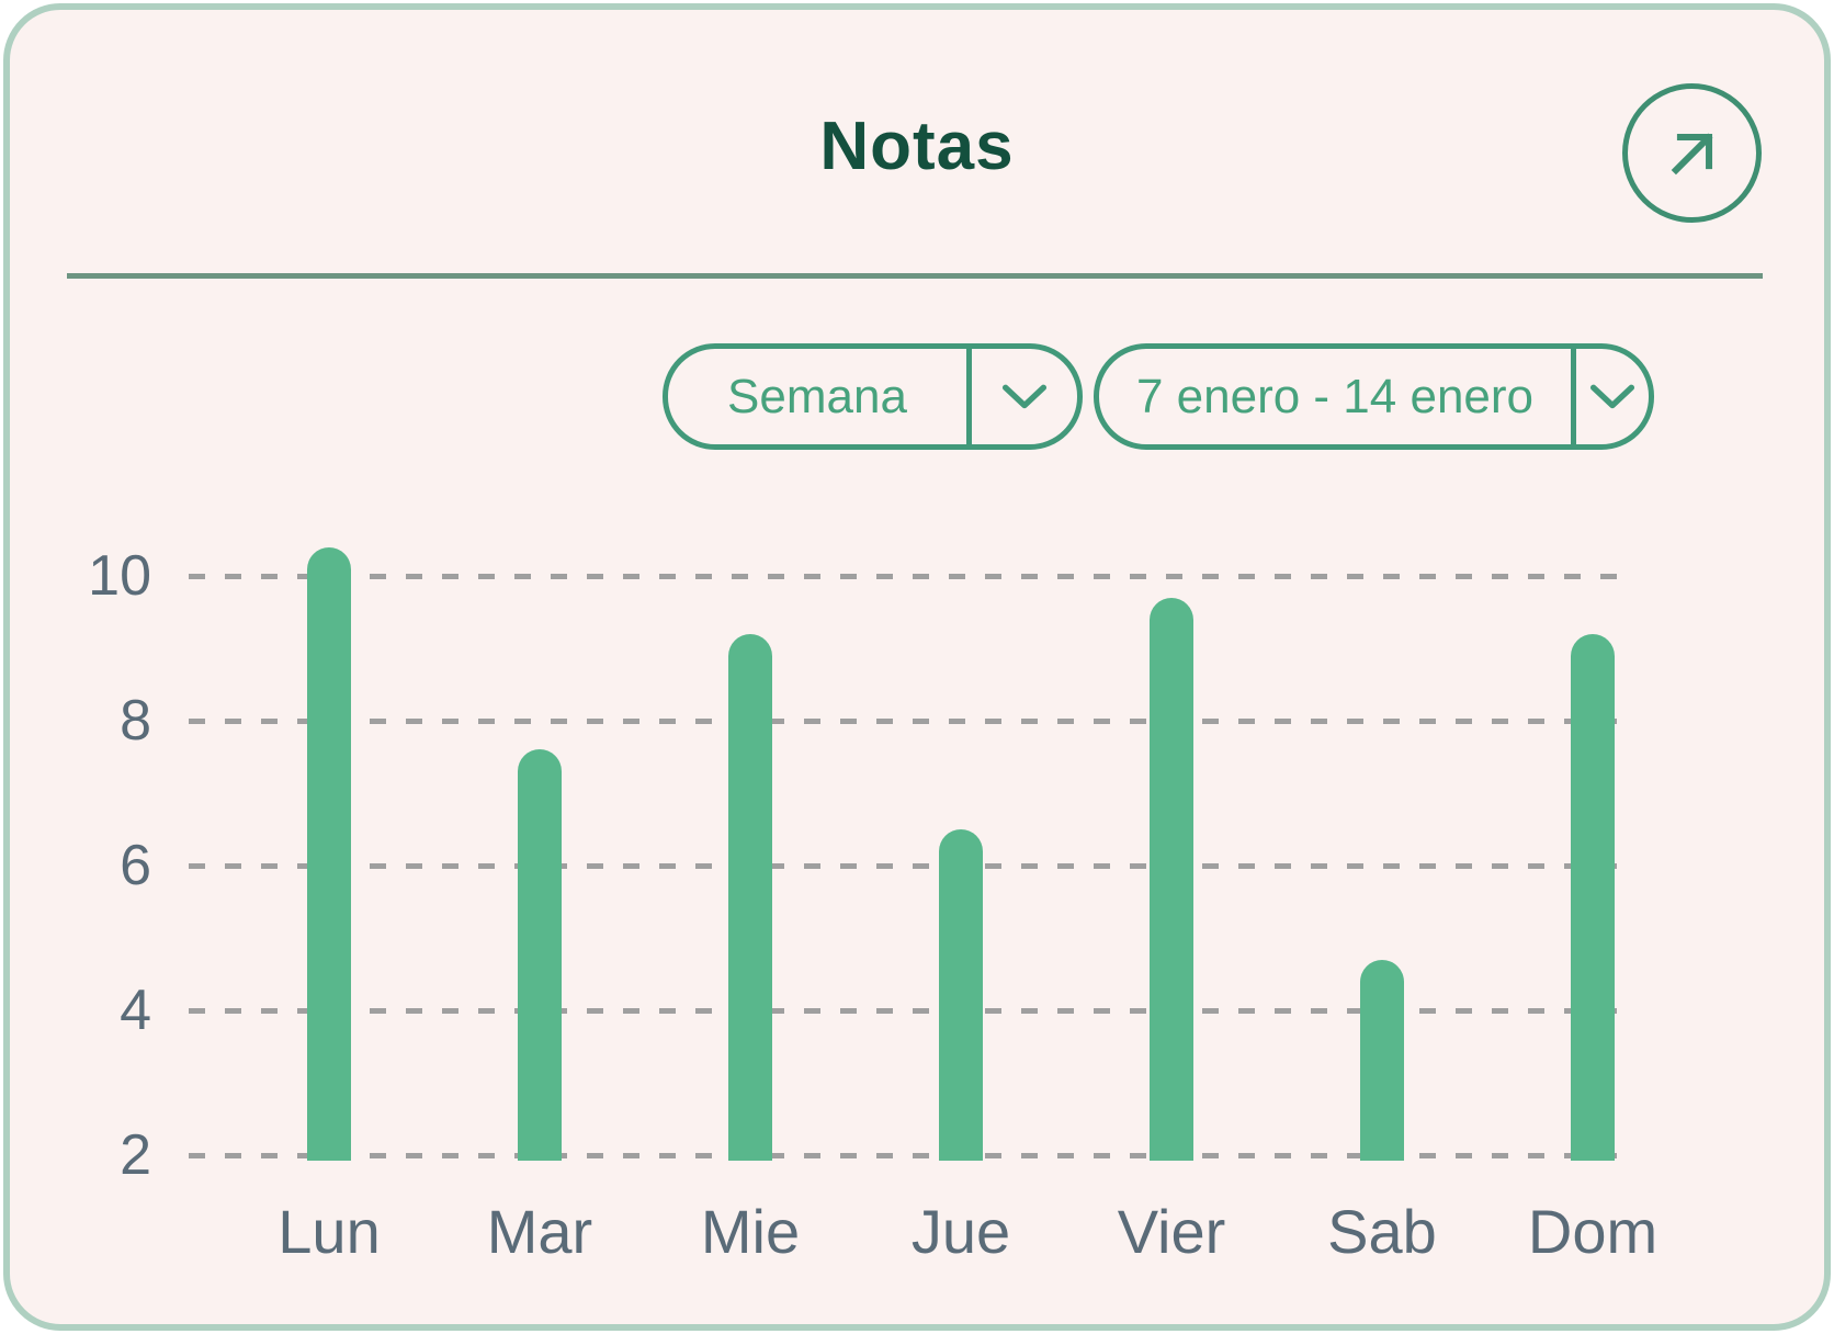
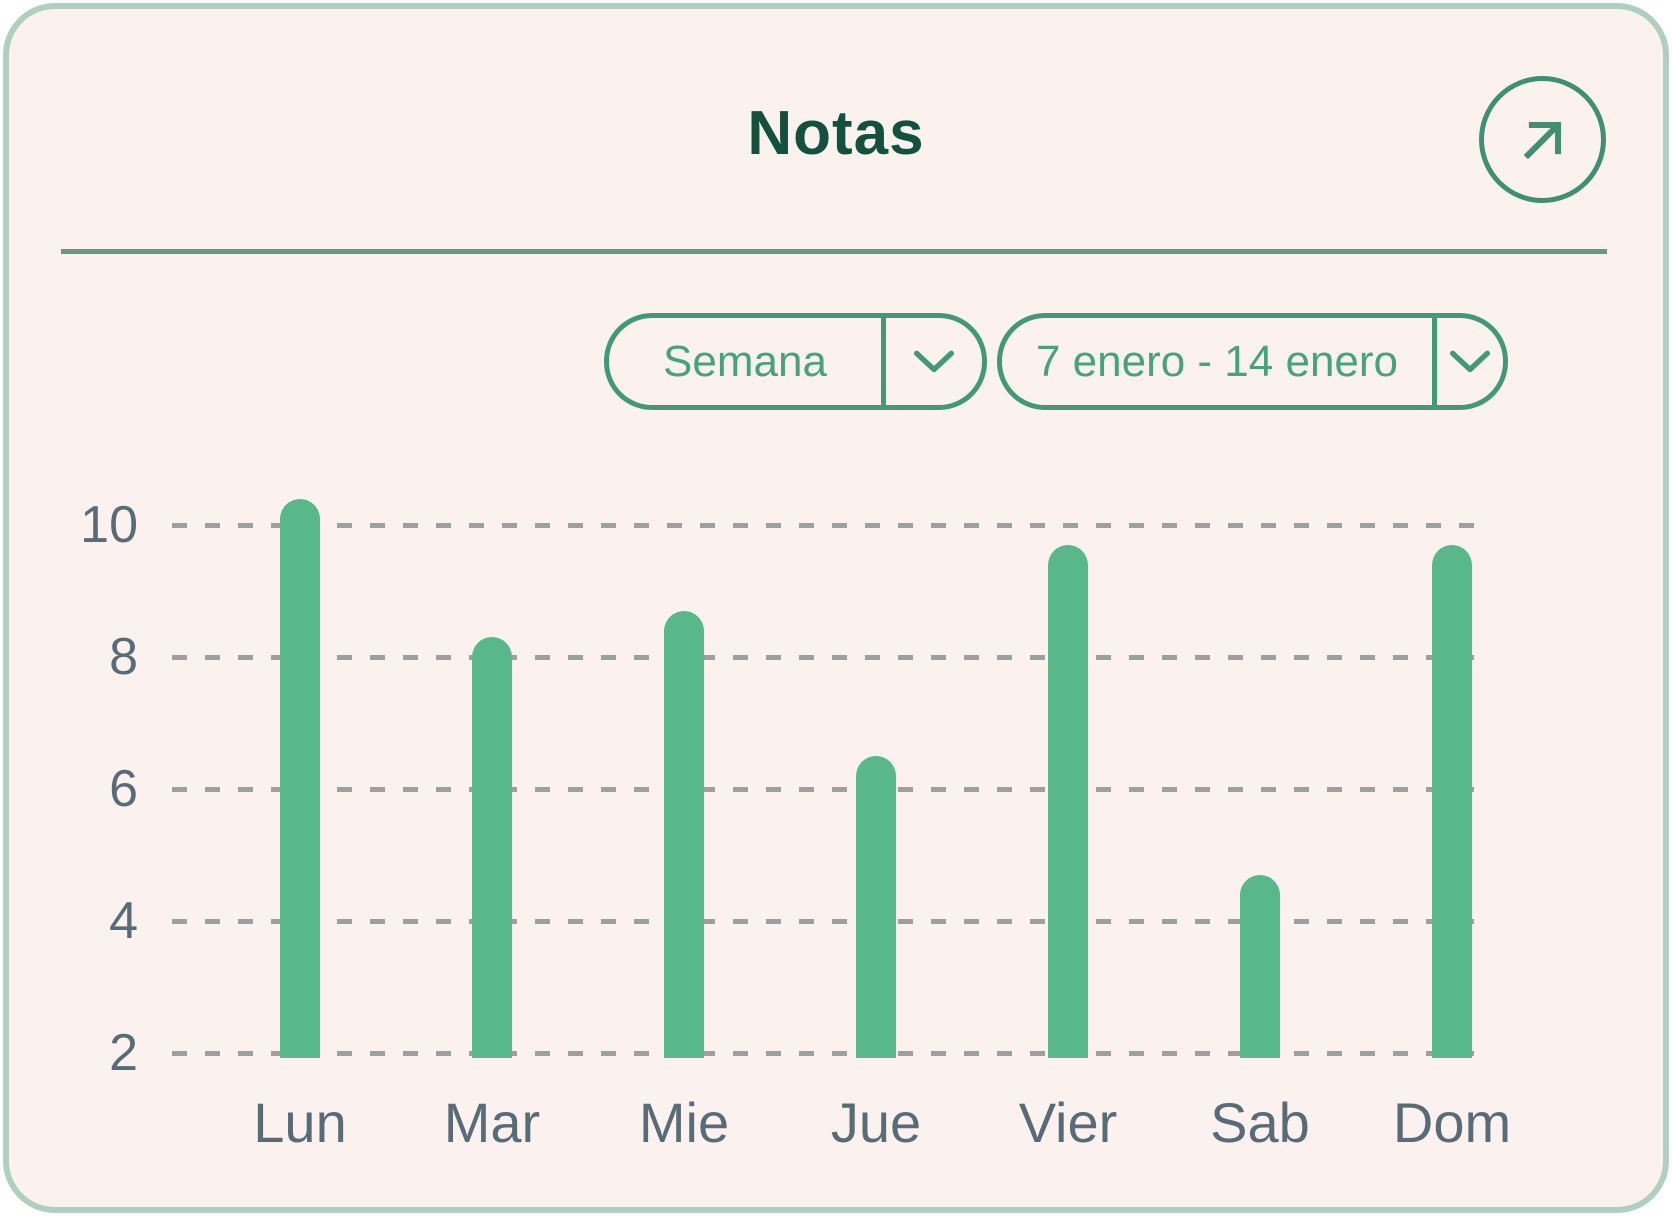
Mar: 7.6 -> 8.3
Mie: 9.2 -> 8.7
Dom: 9.2 -> 9.7
